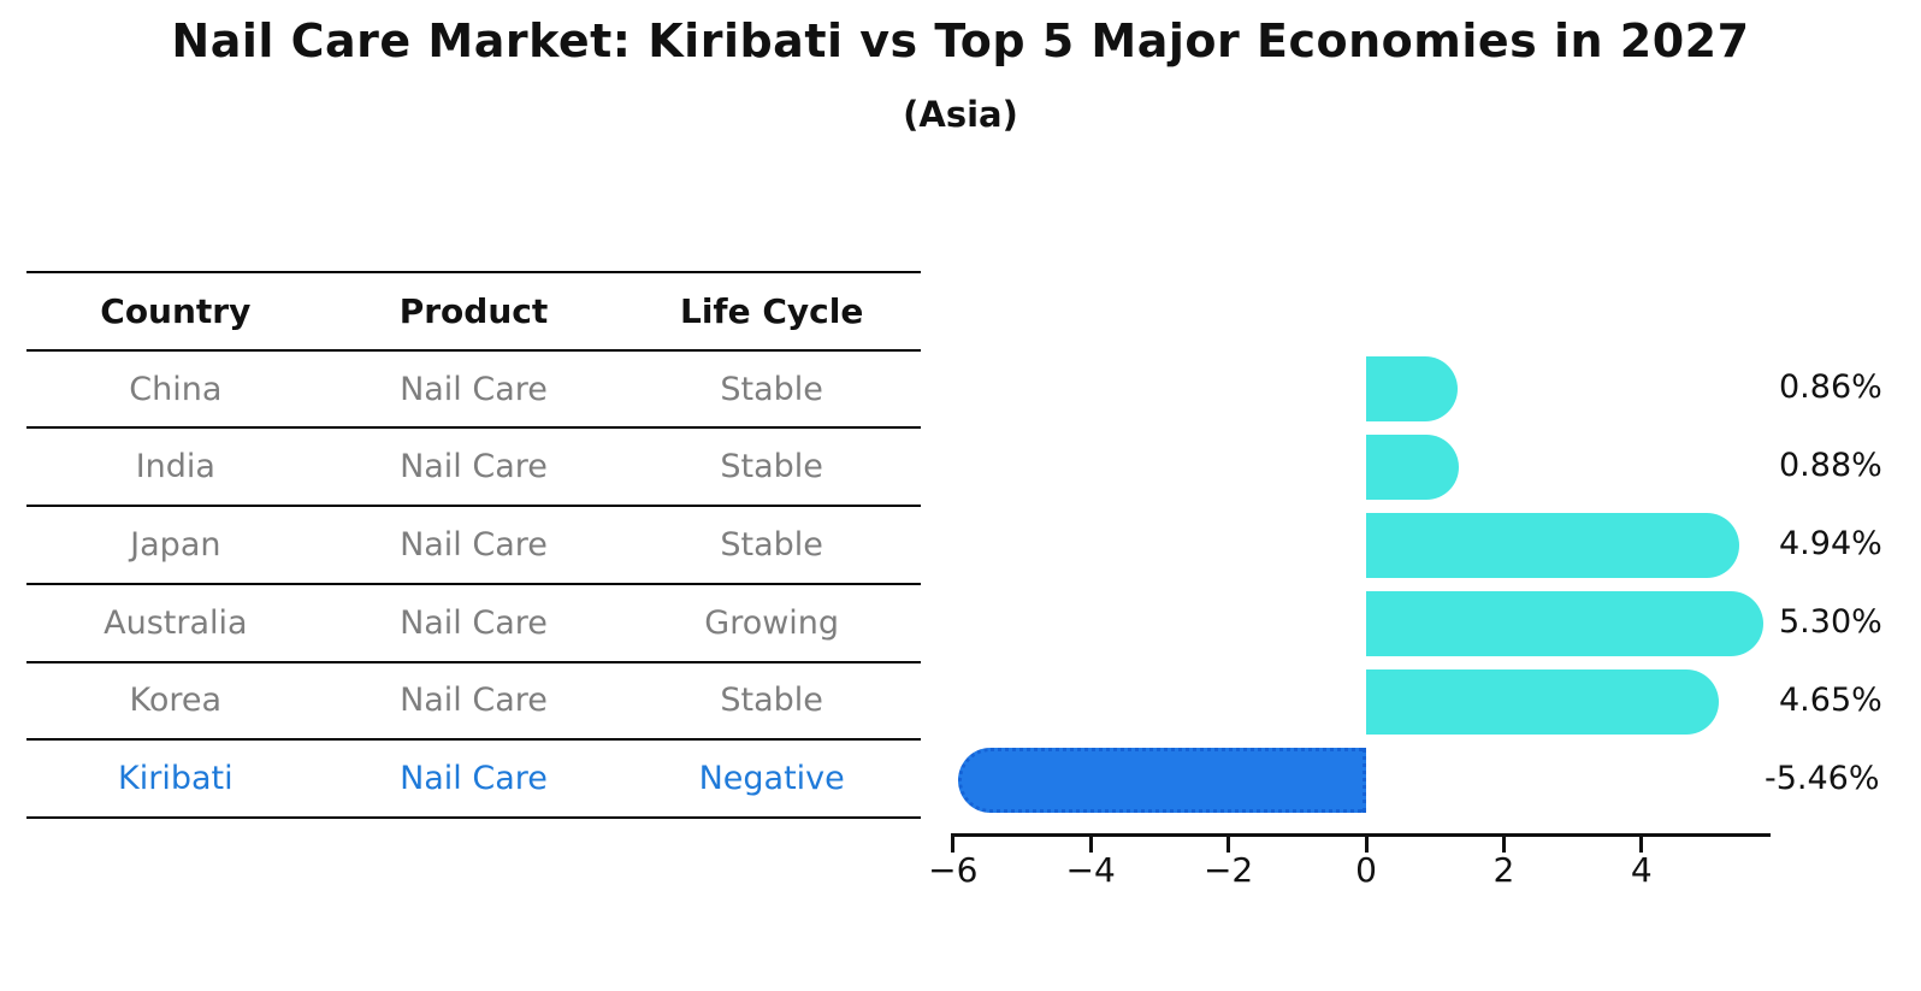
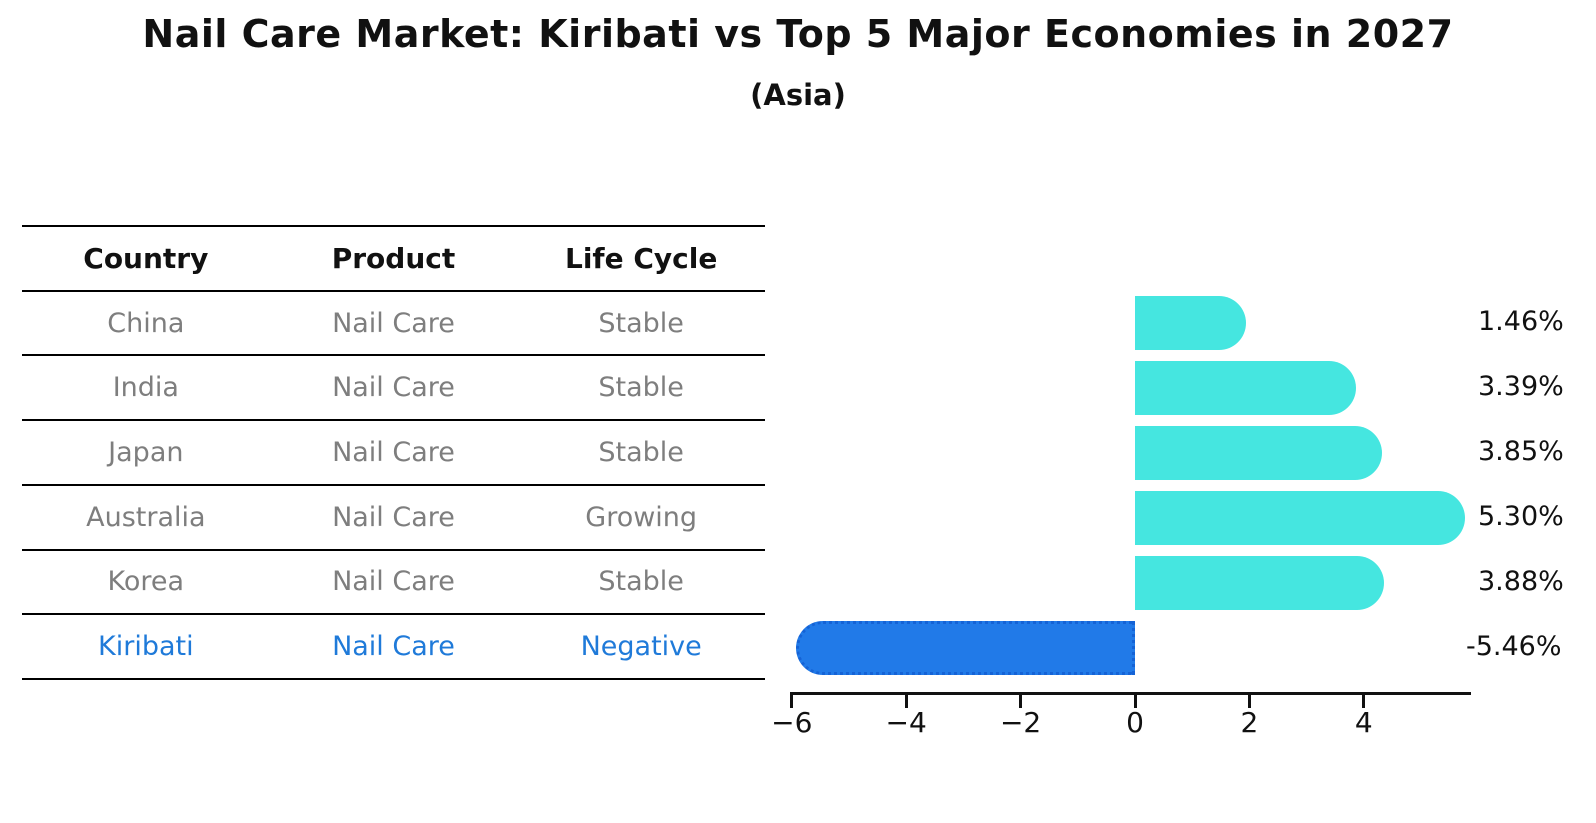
China: 0.86% -> 1.46%
India: 0.88% -> 3.39%
Japan: 4.94% -> 3.85%
Korea: 4.65% -> 3.88%
